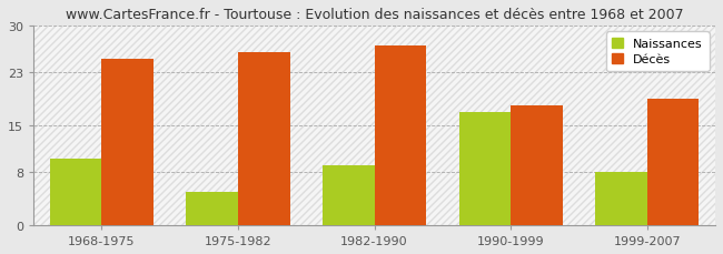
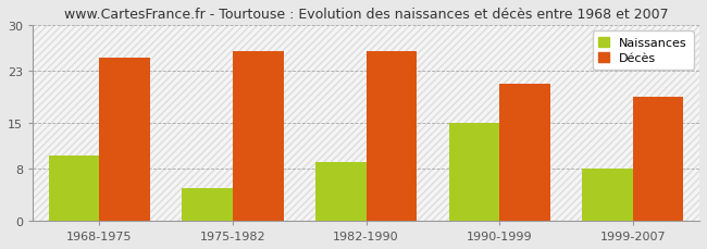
Décès/1982-1990: 27 -> 26
Naissances/1990-1999: 17 -> 15
Décès/1990-1999: 18 -> 21
